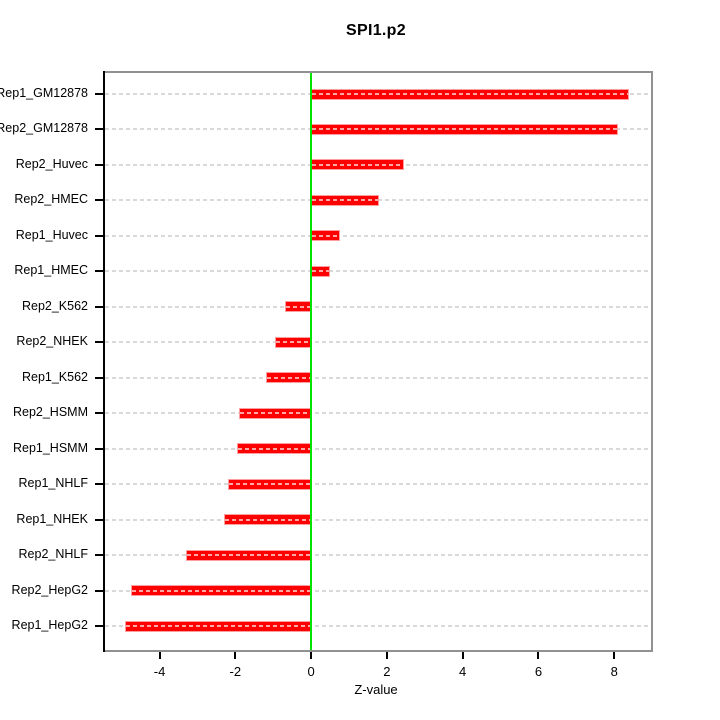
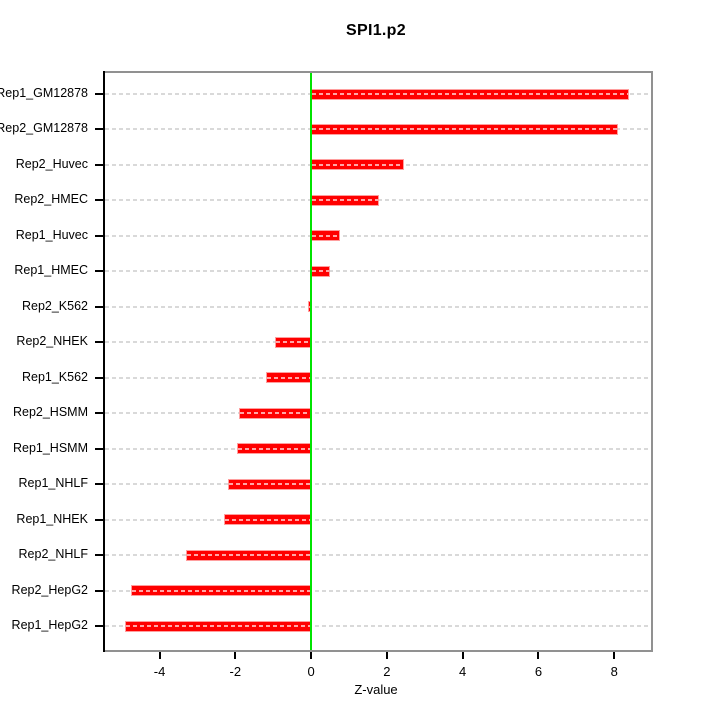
Rep2_K562: -0.7 -> -0.1
